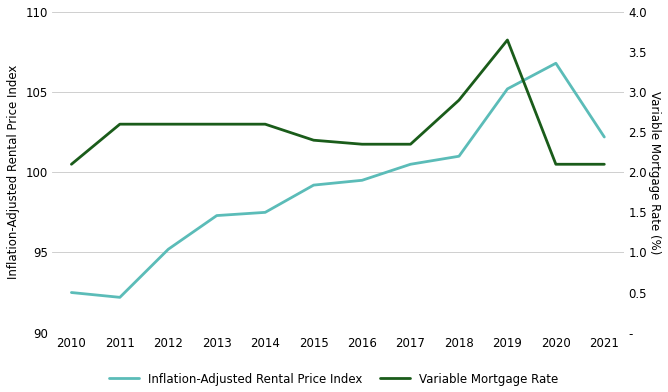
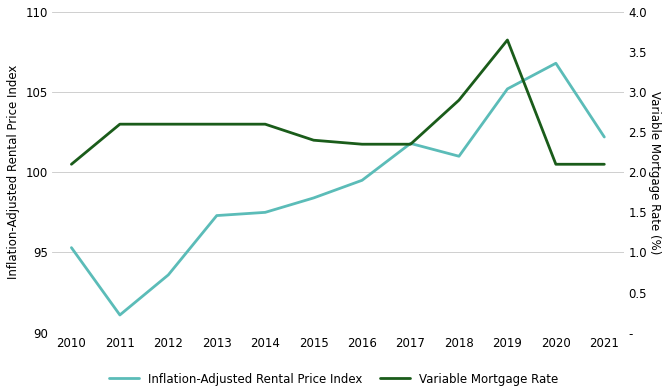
Inflation-Adjusted Rental Price Index/2010: 92.5 -> 95.3
Inflation-Adjusted Rental Price Index/2011: 92.2 -> 91.1
Inflation-Adjusted Rental Price Index/2012: 95.2 -> 93.6
Inflation-Adjusted Rental Price Index/2015: 99.2 -> 98.4
Inflation-Adjusted Rental Price Index/2017: 100.5 -> 101.8
